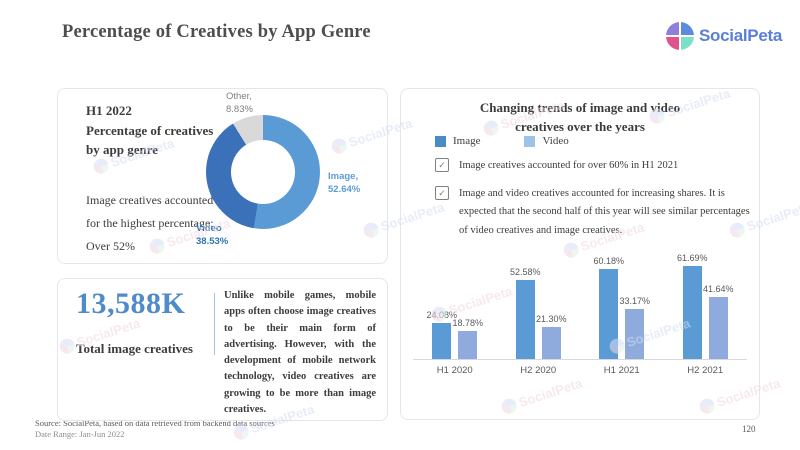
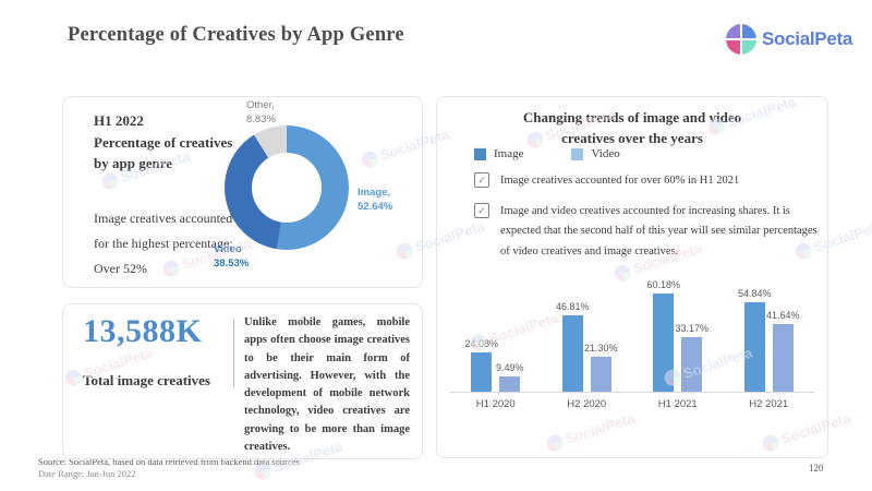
Changing trends of image and video creatives over the years/Video/H1 2020: 18.78% -> 9.49%
Changing trends of image and video creatives over the years/Image/H2 2020: 52.58% -> 46.81%
Changing trends of image and video creatives over the years/Image/H2 2021: 61.69% -> 54.84%
